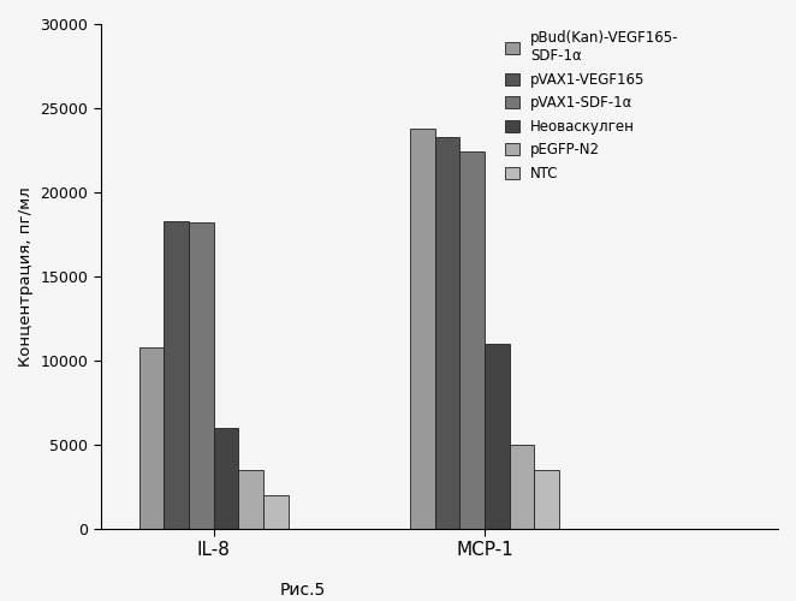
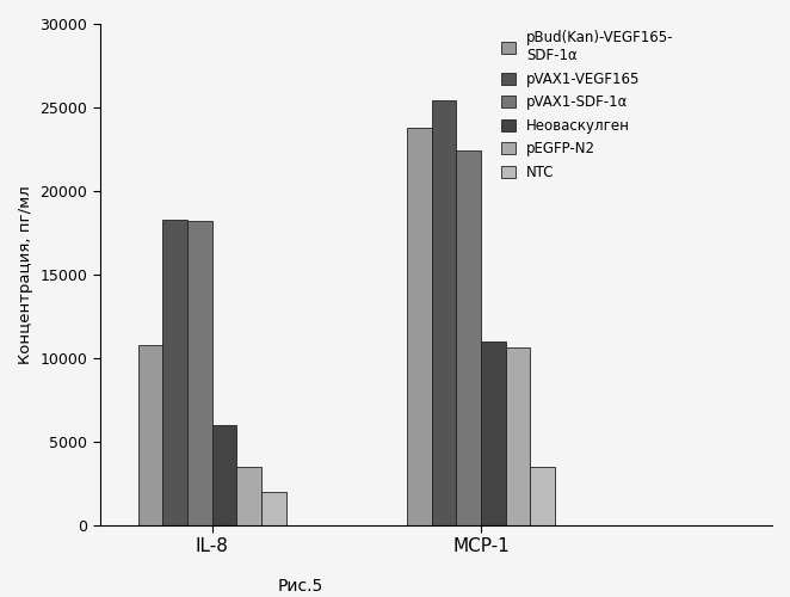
pVAX1-VEGF165/MCP-1: 23300 -> 25400
pEGFP-N2/MCP-1: 5000 -> 10600
